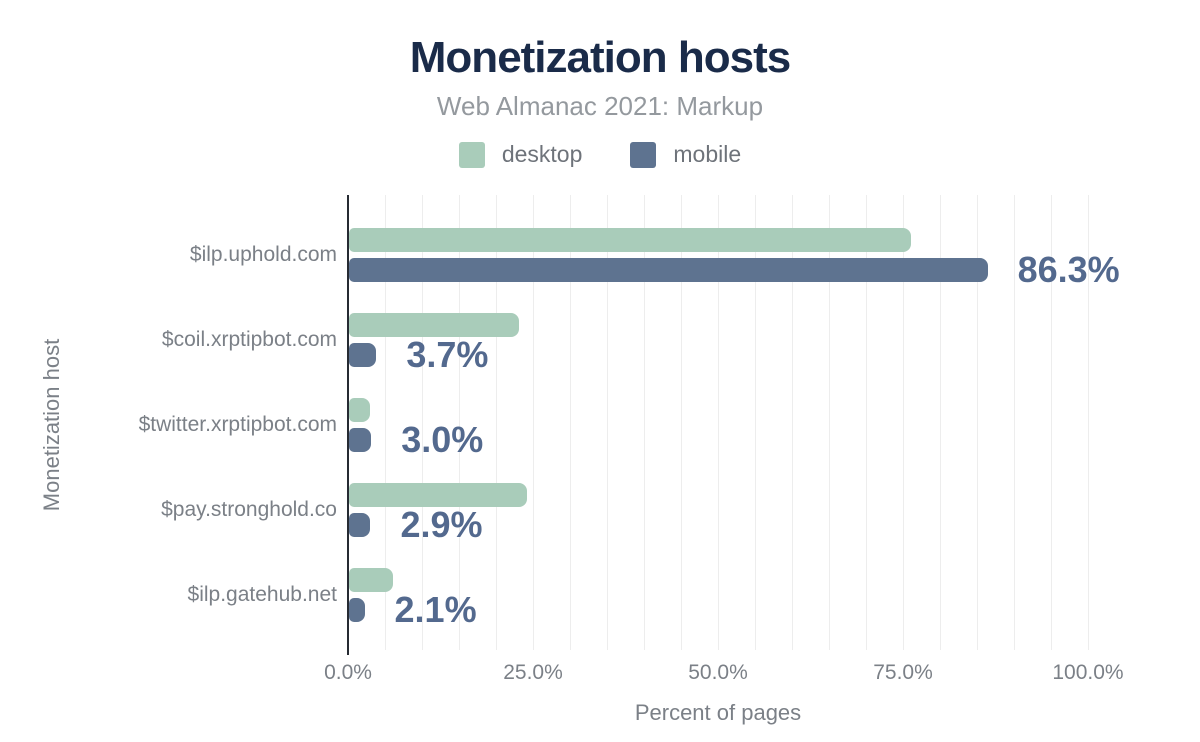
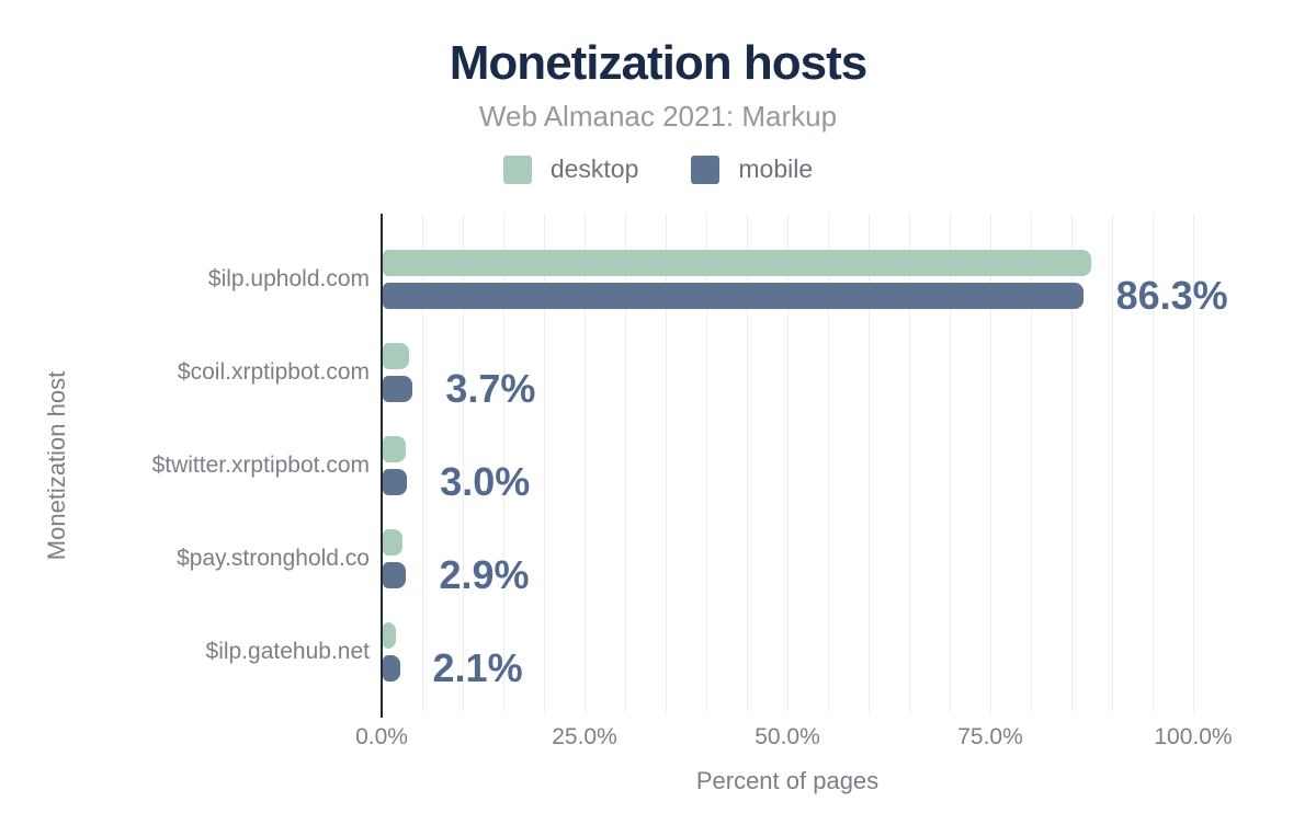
desktop/$ilp.uphold.com: 76% -> 87%
desktop/$coil.xrptipbot.com: 23% -> 3%
desktop/$pay.stronghold.co: 24% -> 2%
desktop/$ilp.gatehub.net: 6% -> 2%
